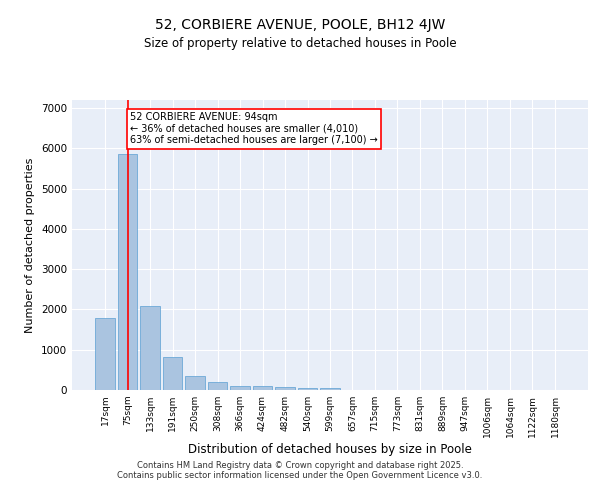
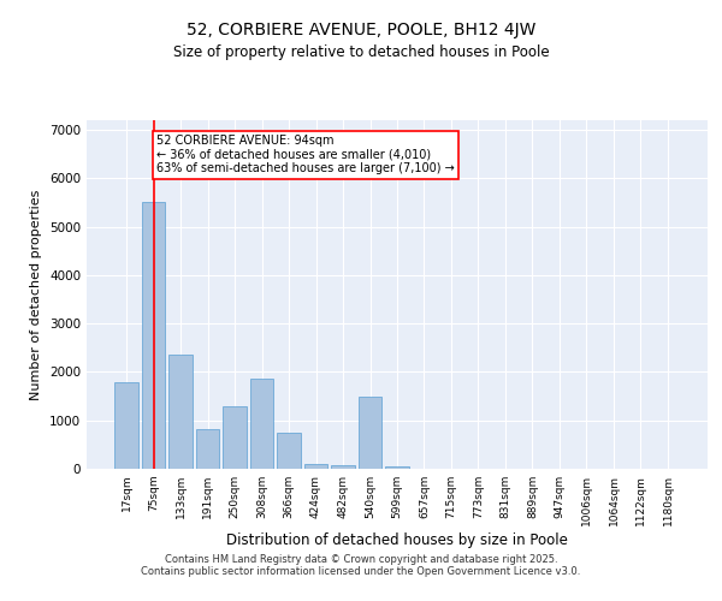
75sqm: 5850 -> 5500
133sqm: 2090 -> 2350
250sqm: 340 -> 1300
308sqm: 190 -> 1850
366sqm: 110 -> 750
540sqm: 60 -> 1500
